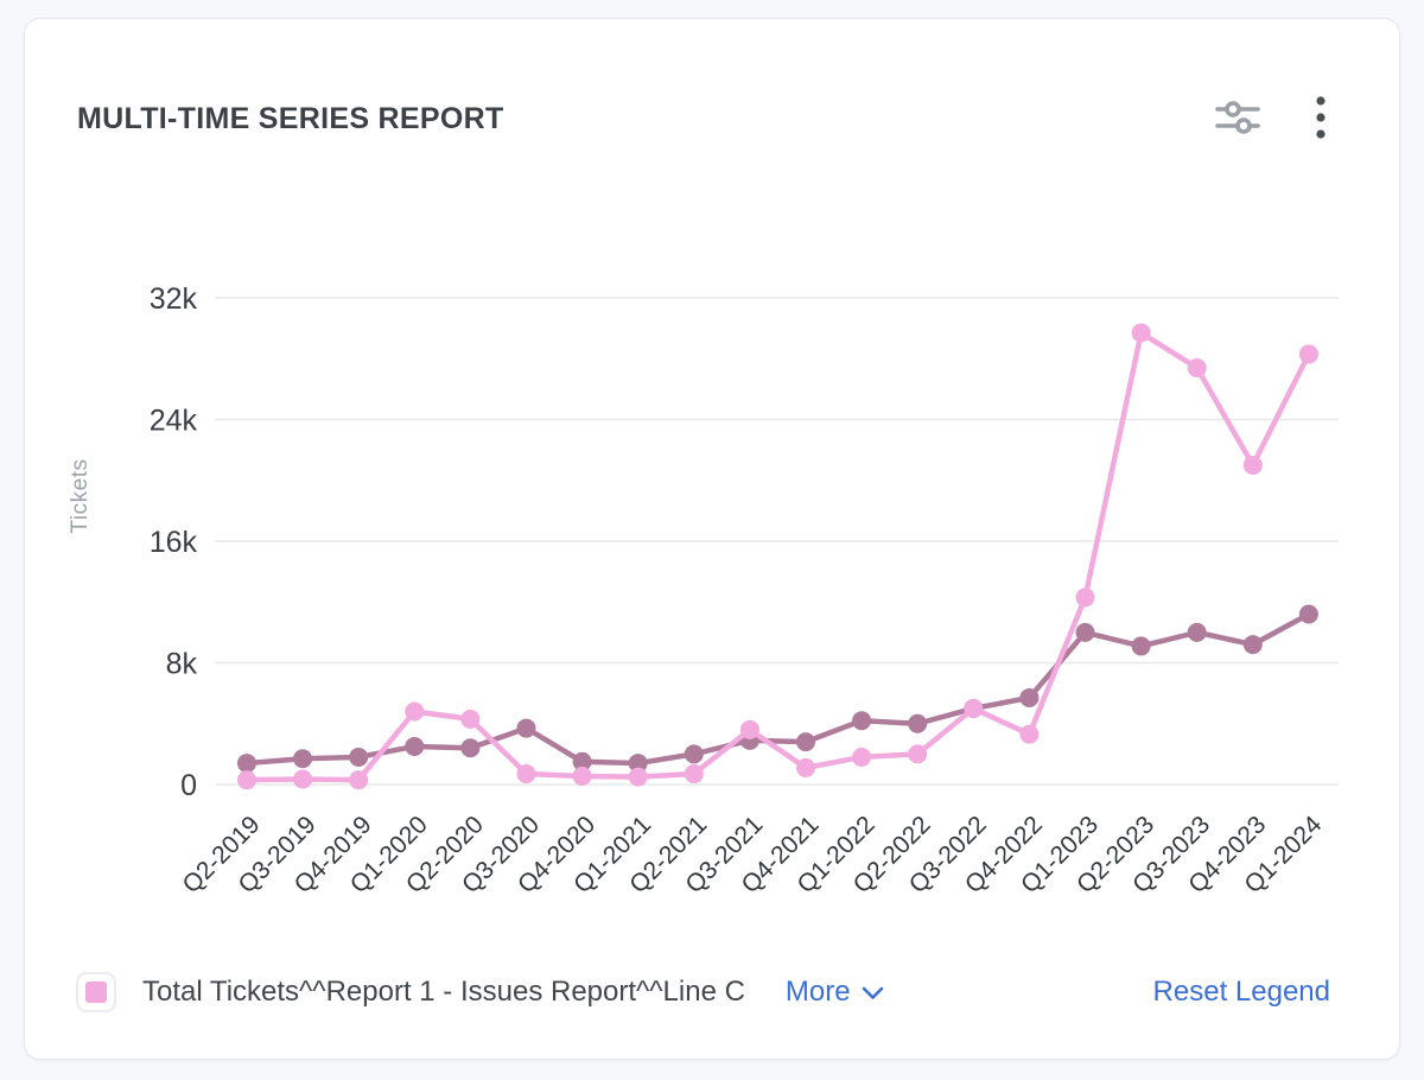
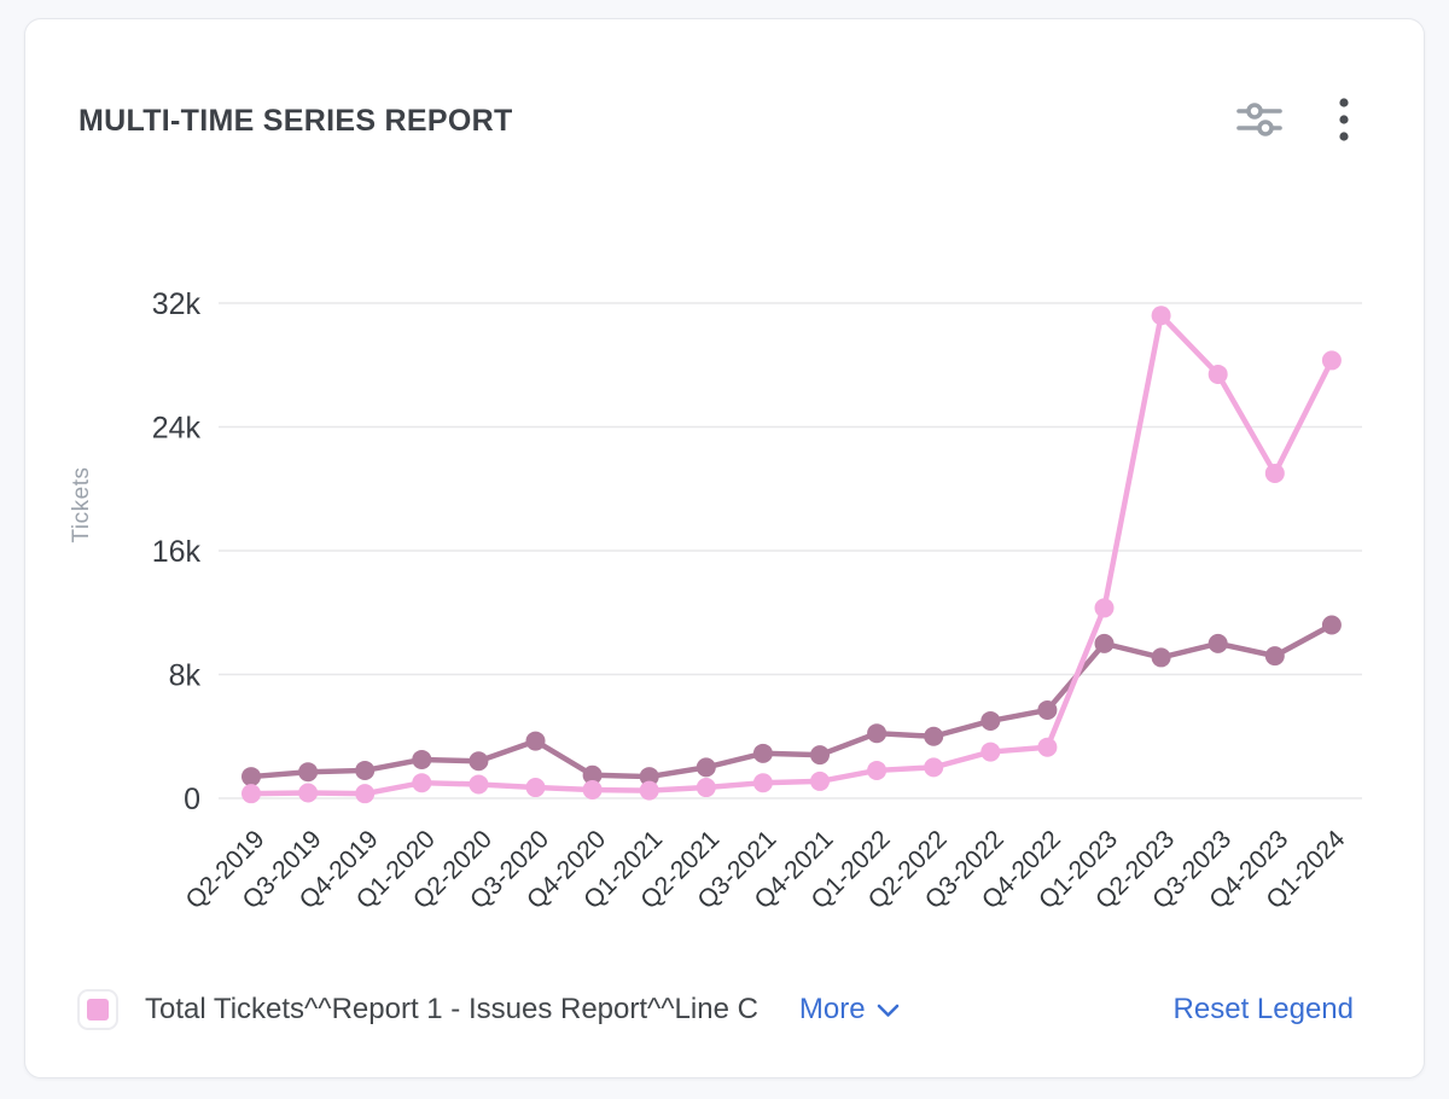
Total Tickets^^Report 1 - Issues Report^^Line C/Q1-2020: 4.8k -> 1.0k
Total Tickets^^Report 1 - Issues Report^^Line C/Q2-2020: 4.3k -> 0.9k
Total Tickets^^Report 1 - Issues Report^^Line C/Q3-2021: 3.6k -> 1.0k
Total Tickets^^Report 1 - Issues Report^^Line C/Q3-2022: 5.0k -> 3.0k
Total Tickets^^Report 1 - Issues Report^^Line C/Q2-2023: 29.7k -> 31.2k
